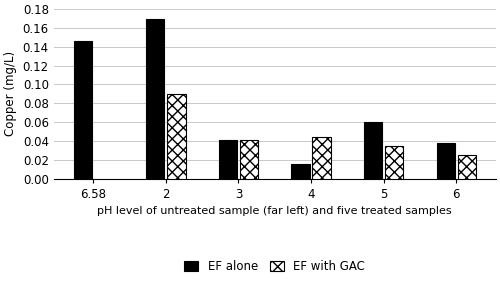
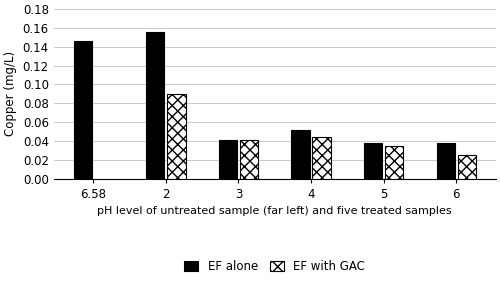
EF alone/2: 0.170 -> 0.156
EF alone/4: 0.016 -> 0.052
EF alone/5: 0.060 -> 0.038
